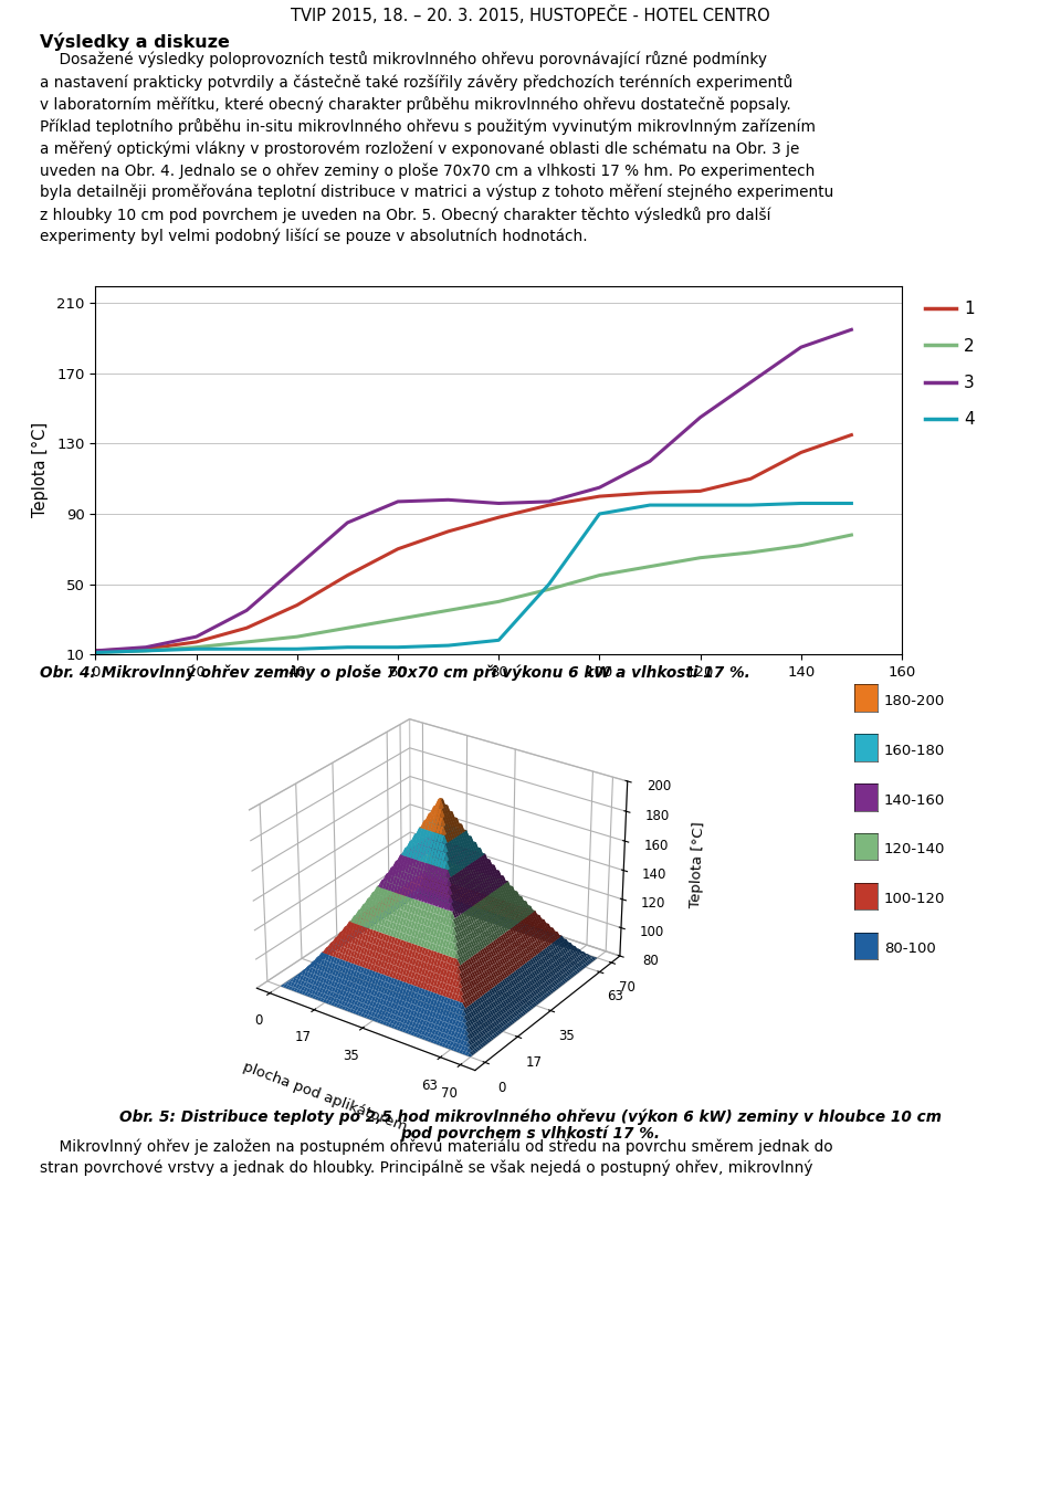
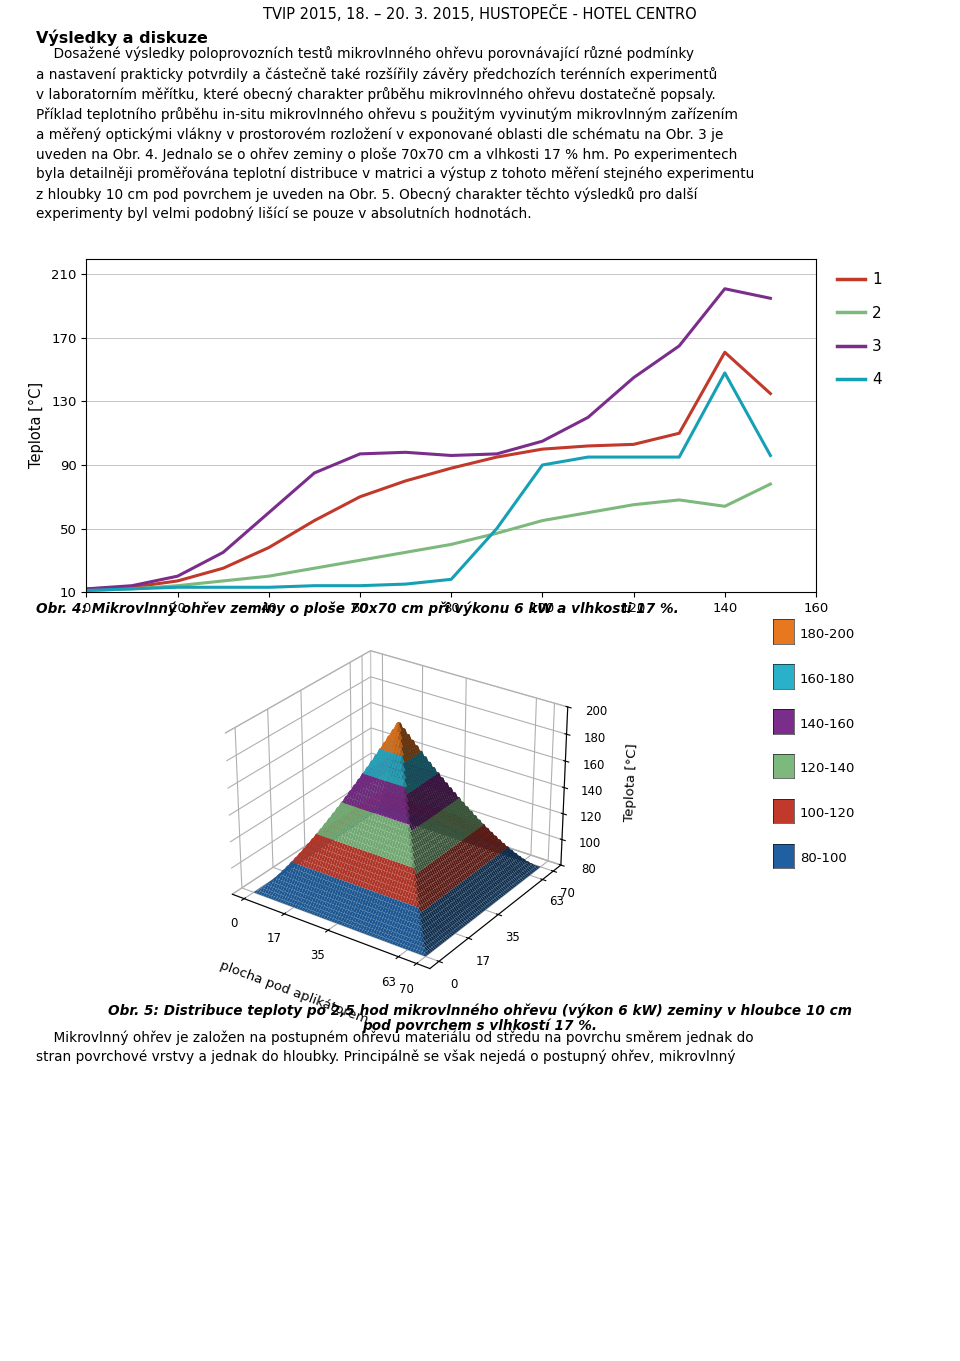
1/140: 125 -> 161
2/140: 72 -> 64
3/140: 185 -> 201
4/140: 96 -> 148
